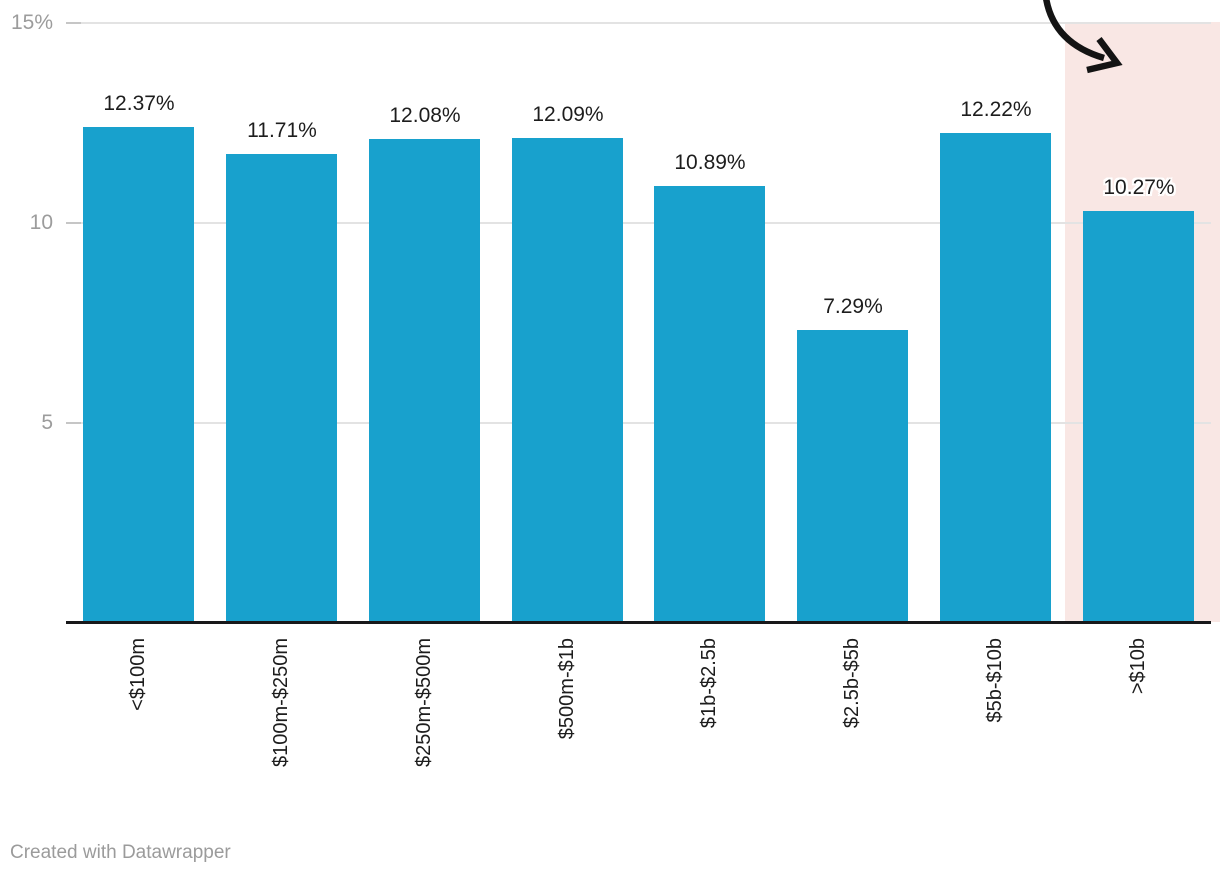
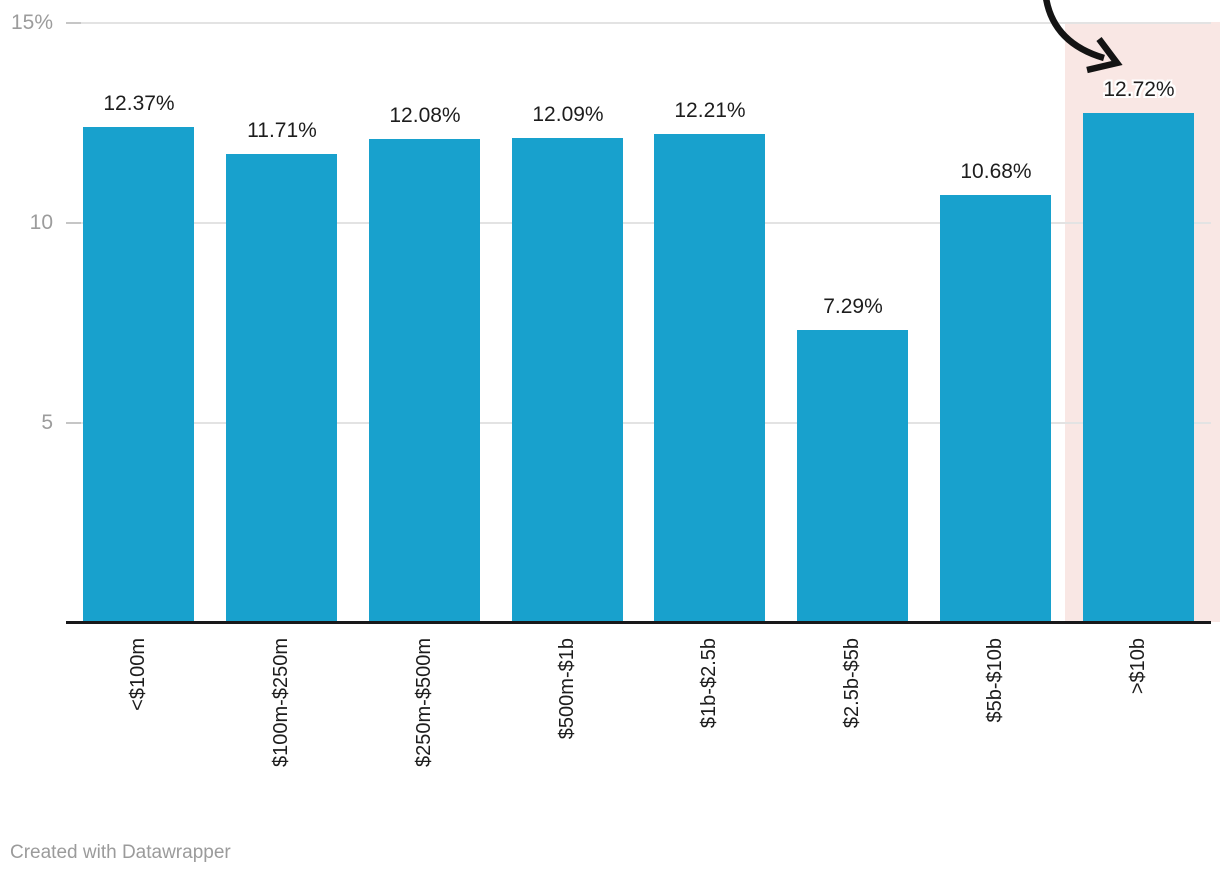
$1b-$2.5b: 10.89% -> 12.21%
$5b-$10b: 12.22% -> 10.68%
>$10b: 10.27% -> 12.72%
